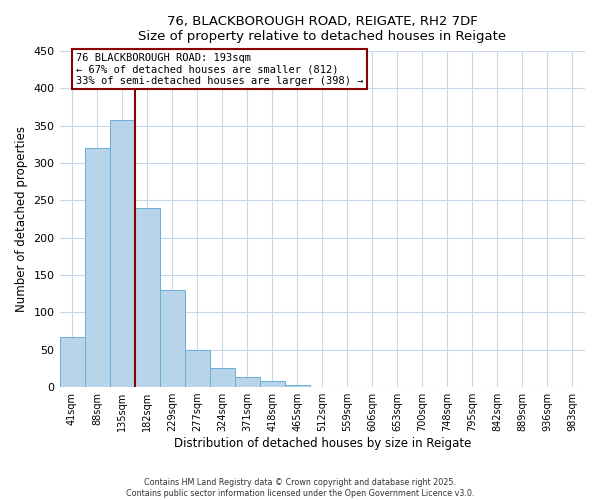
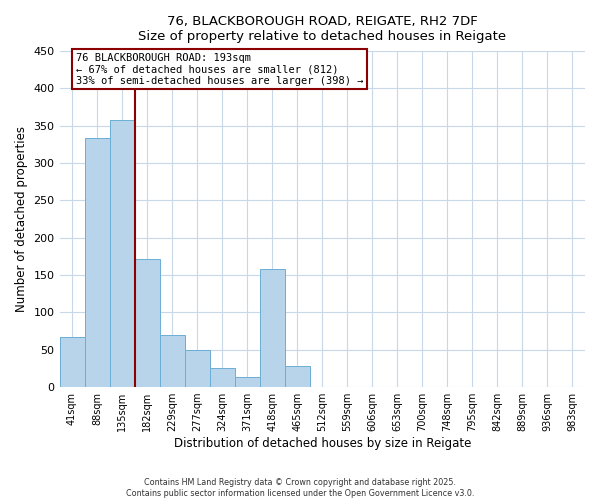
88sqm: 320 -> 334
182sqm: 240 -> 172
229sqm: 130 -> 70
418sqm: 8 -> 158
465sqm: 3 -> 28
